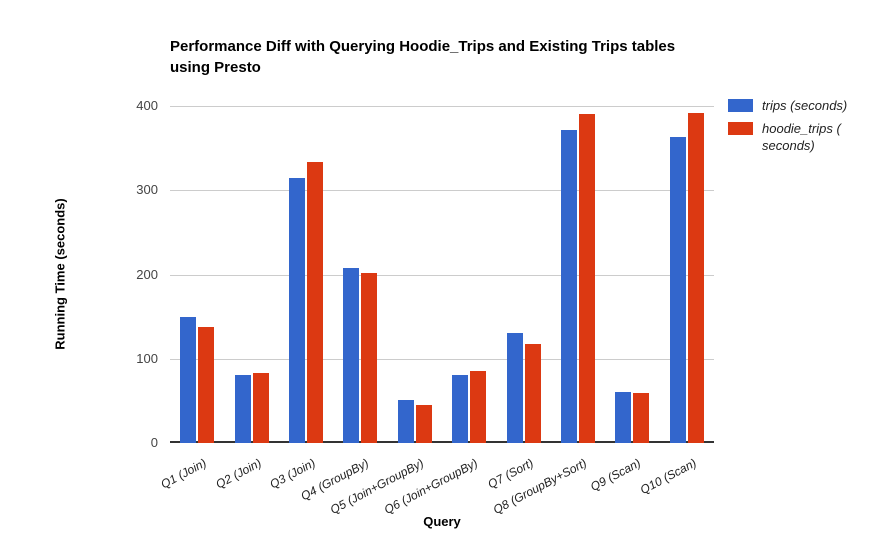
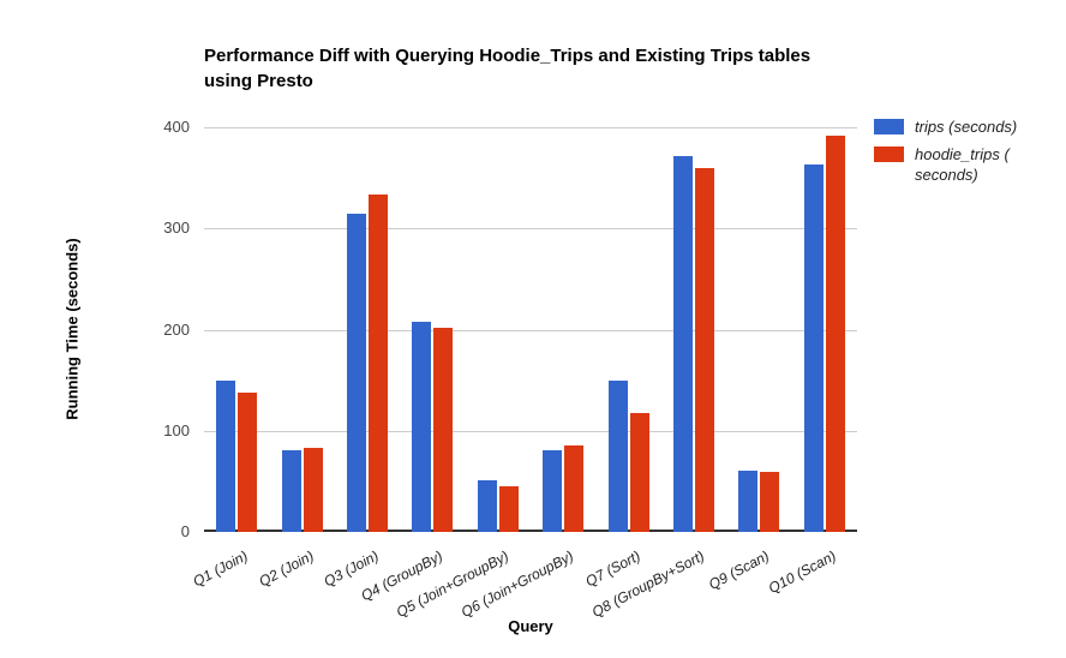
trips (seconds)/Q7 (Sort): 130 -> 150
hoodie_trips ( seconds)/Q8 (GroupBy+Sort): 390 -> 360
